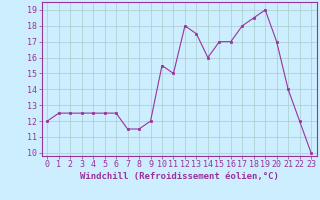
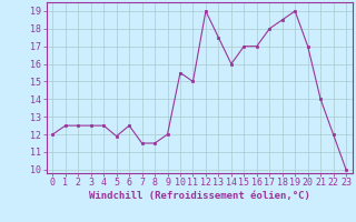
5: 12.5 -> 11.9
12: 18.0 -> 19.0
